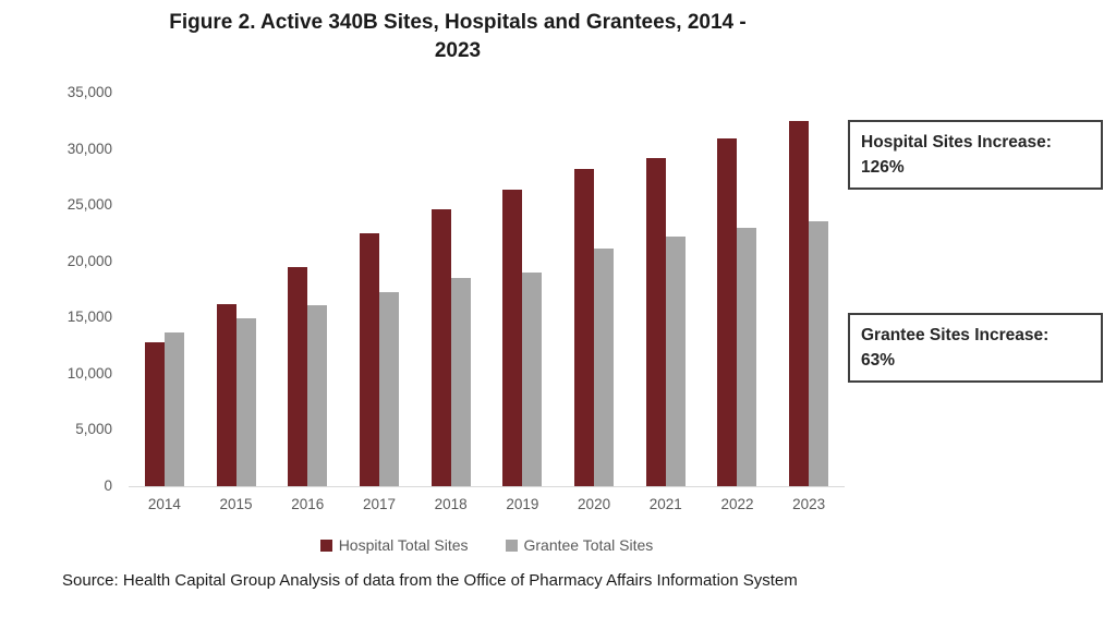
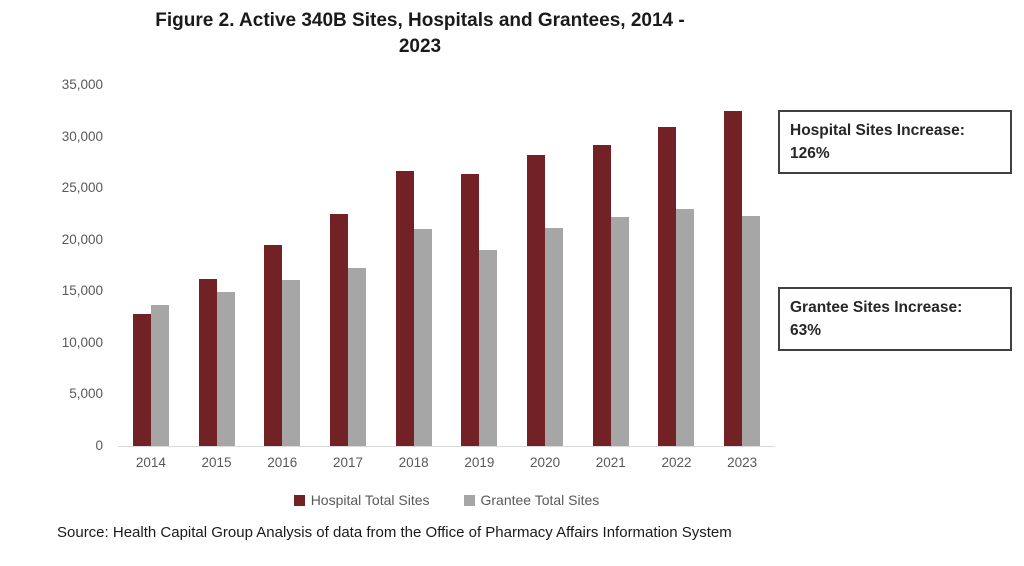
Hospital Total Sites/2018: 24600 -> 26700
Grantee Total Sites/2018: 18500 -> 21000
Grantee Total Sites/2023: 23600 -> 22300
